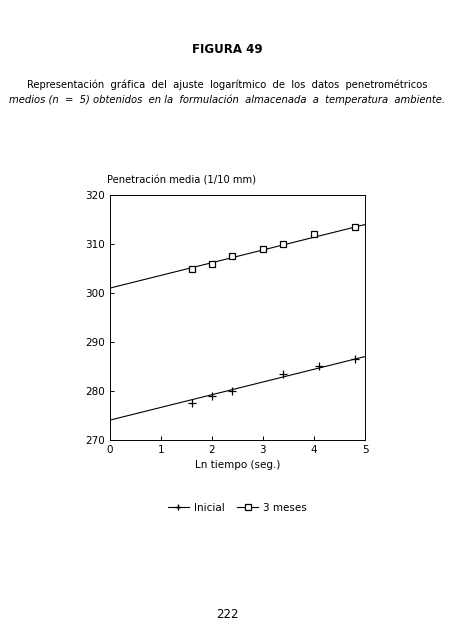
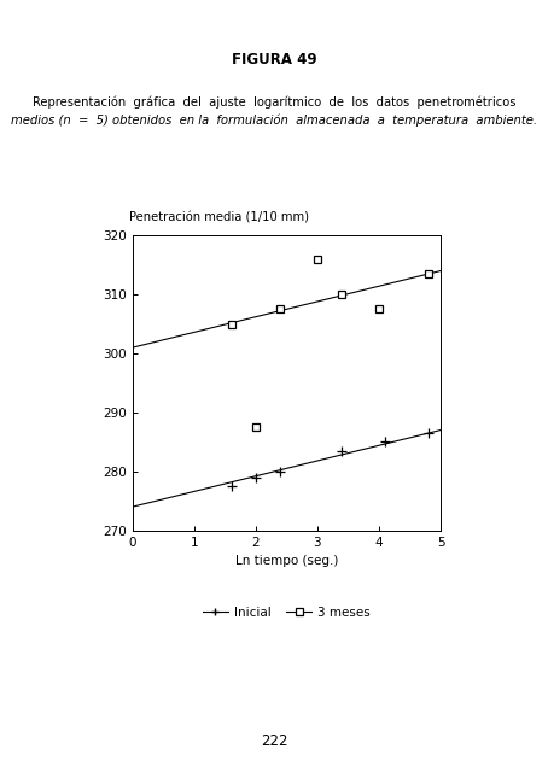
3 meses/2: 306.0 -> 287.5
3 meses/3: 309.0 -> 316.0
3 meses/4: 312.0 -> 307.5
